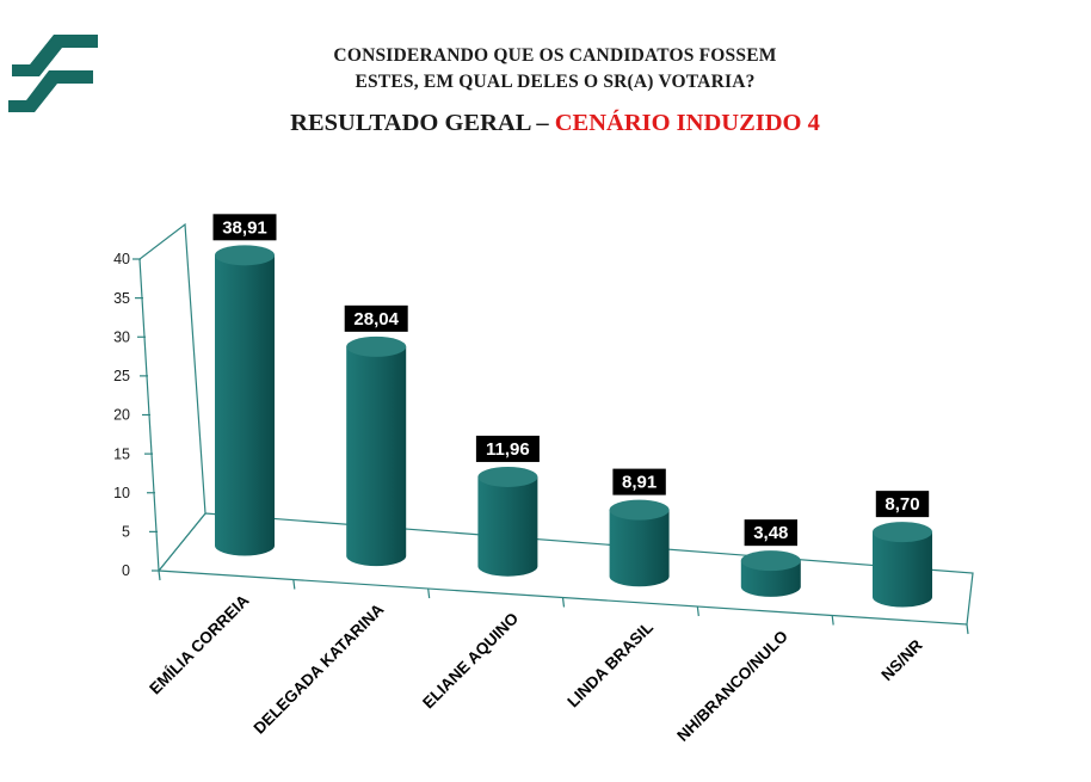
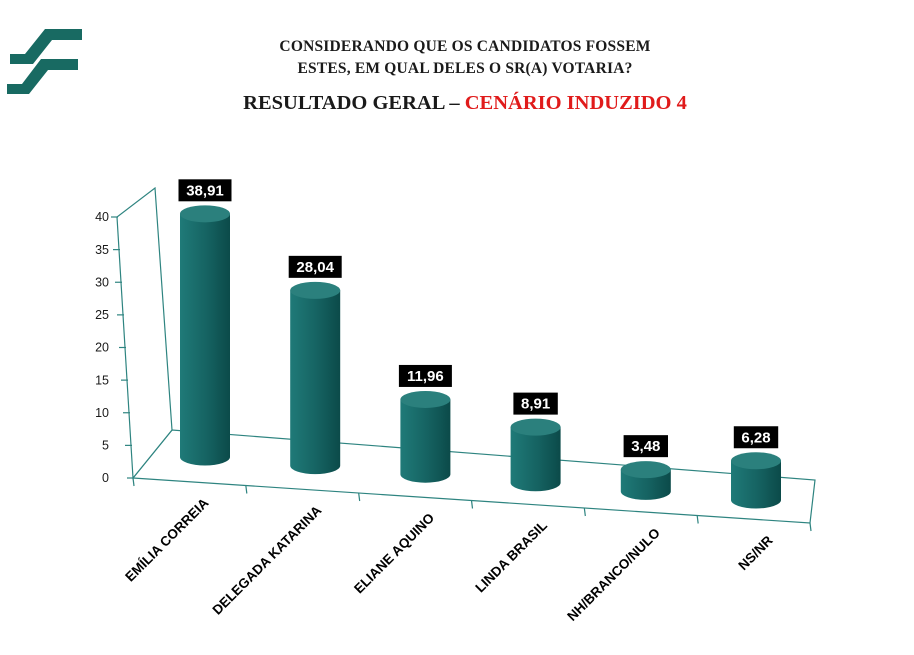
NS/NR: 8,70 -> 6,28
